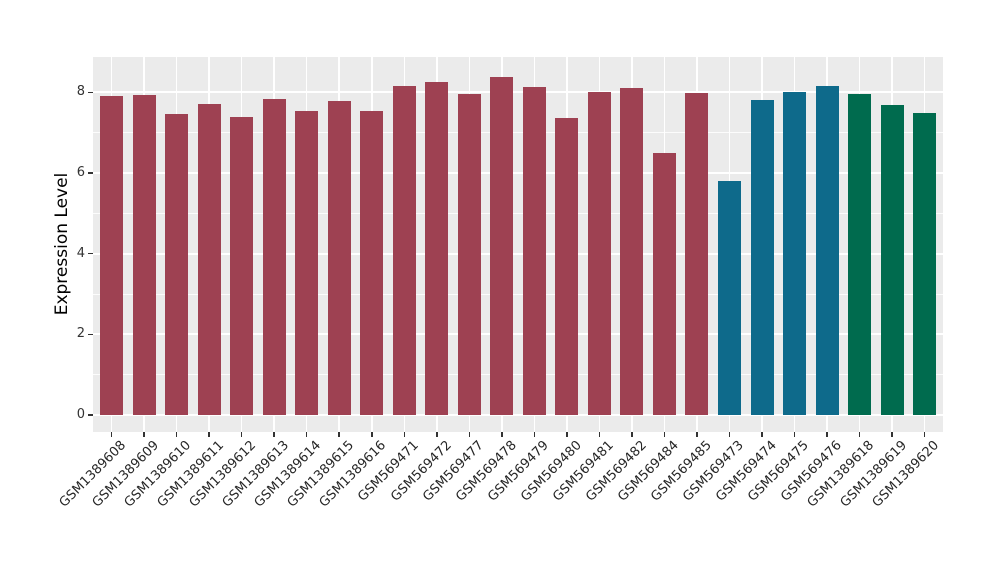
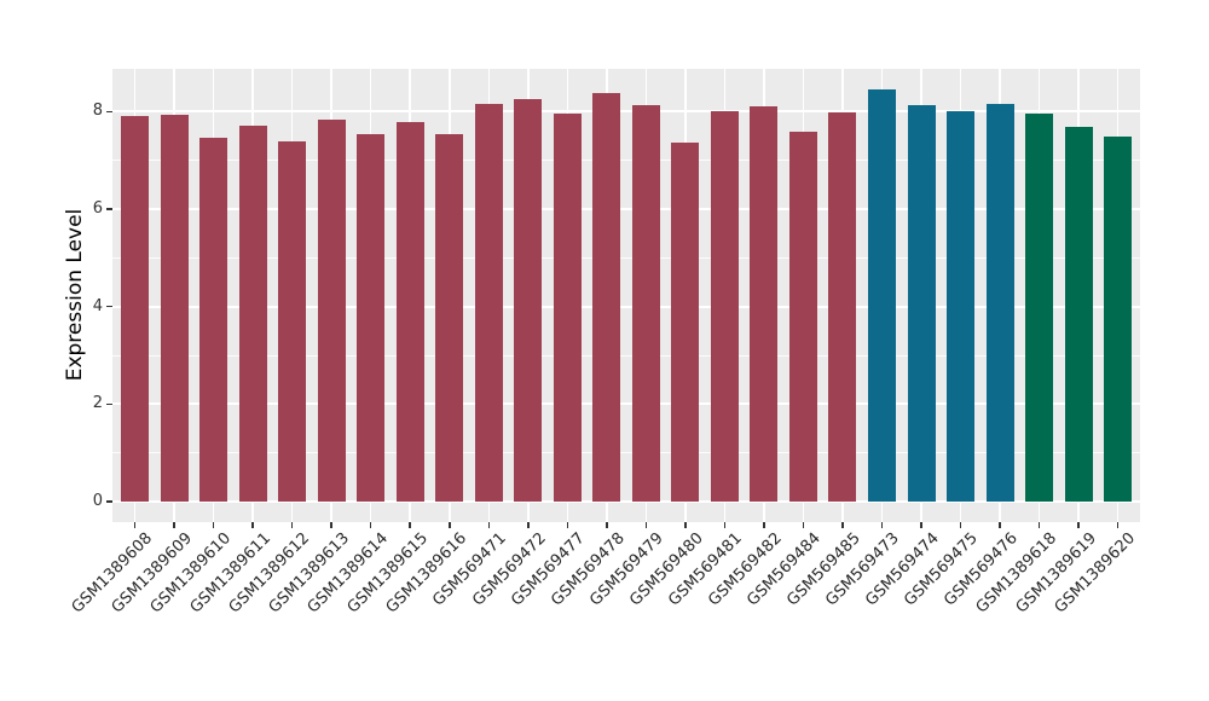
GSM569484: 6.5 -> 7.6
GSM569473: 5.8 -> 8.5
GSM569474: 7.8 -> 8.1
